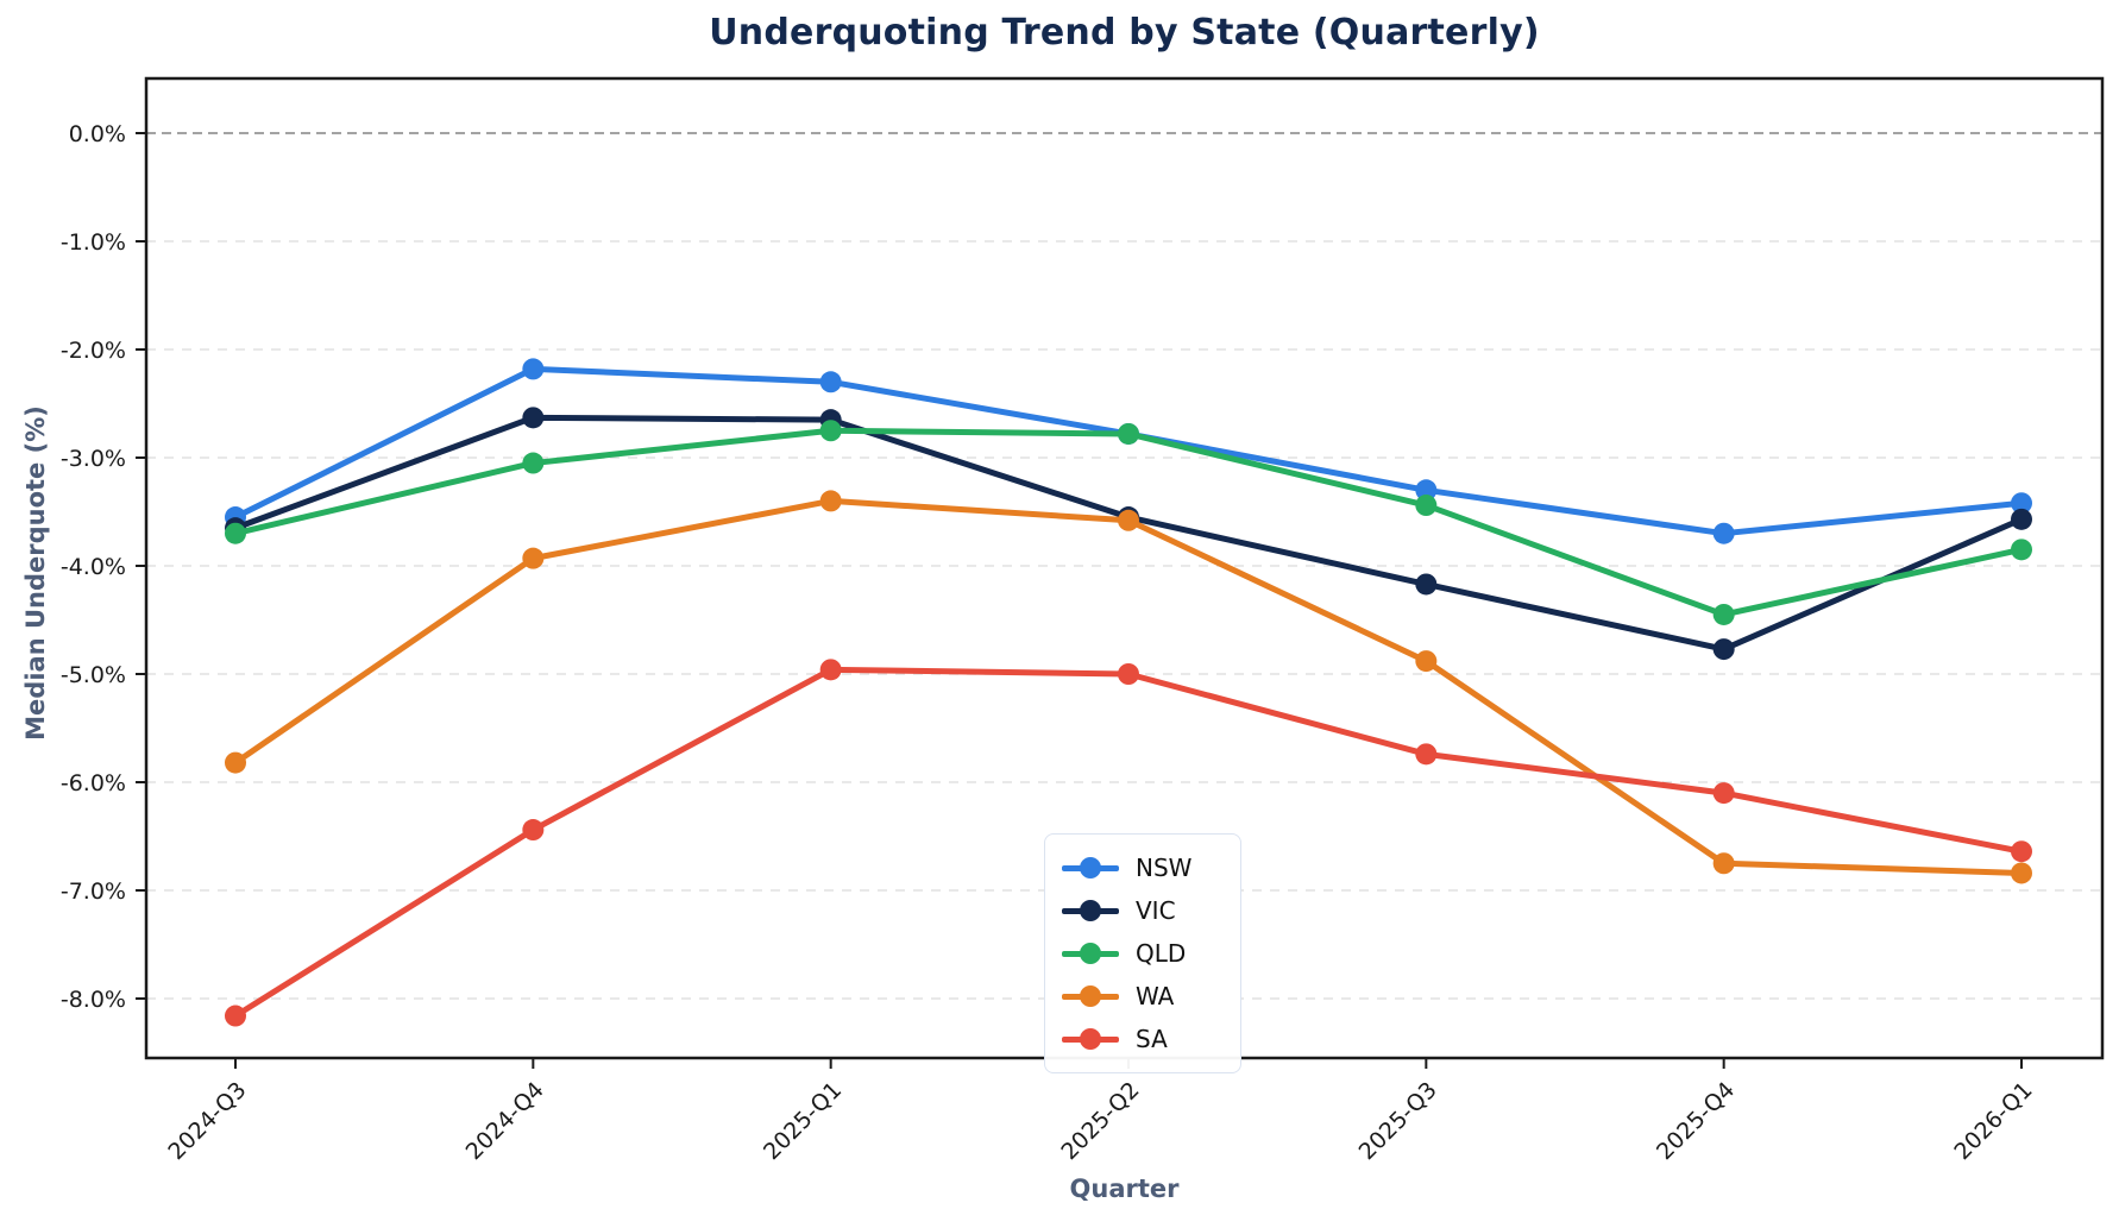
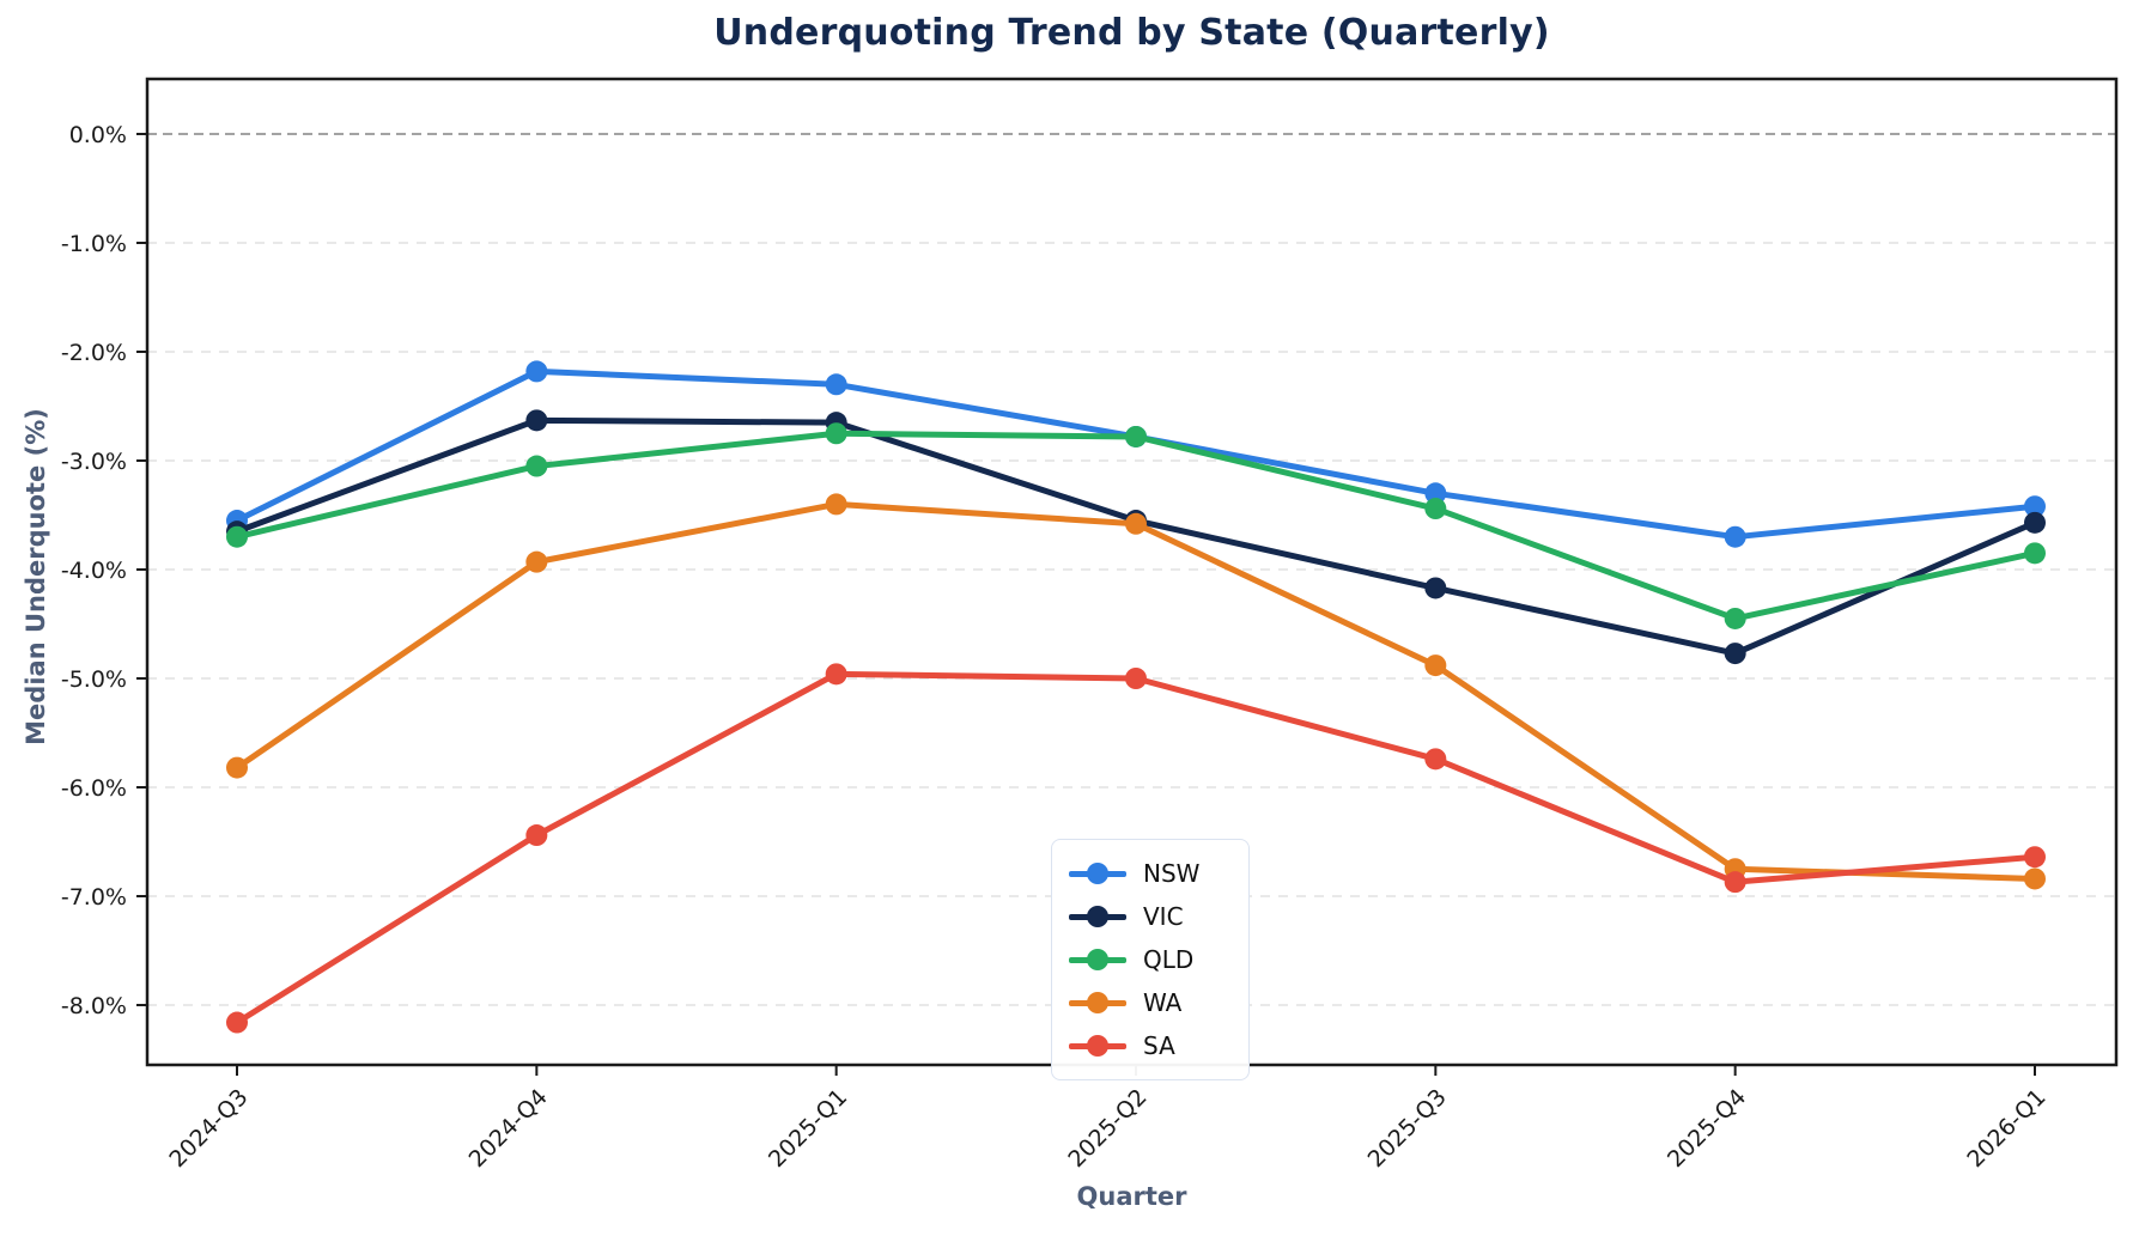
SA/2025-Q4: -6.1% -> -6.9%
